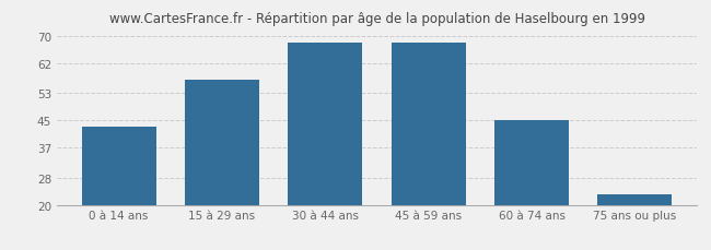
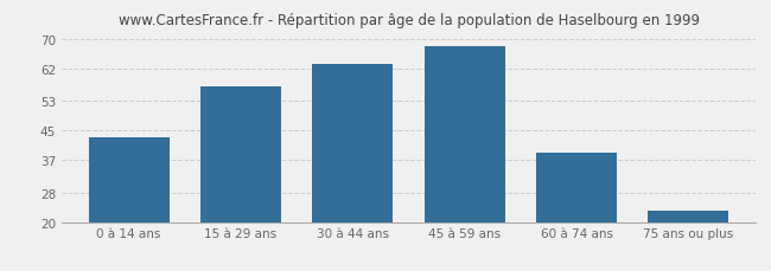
30 à 44 ans: 68 -> 63
60 à 74 ans: 45 -> 39
